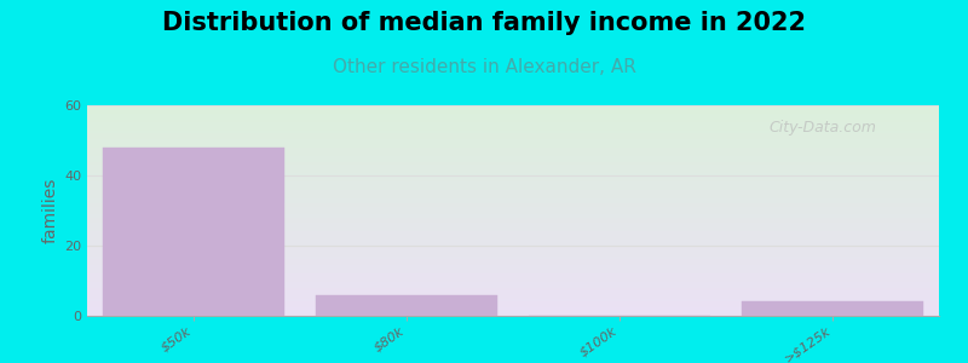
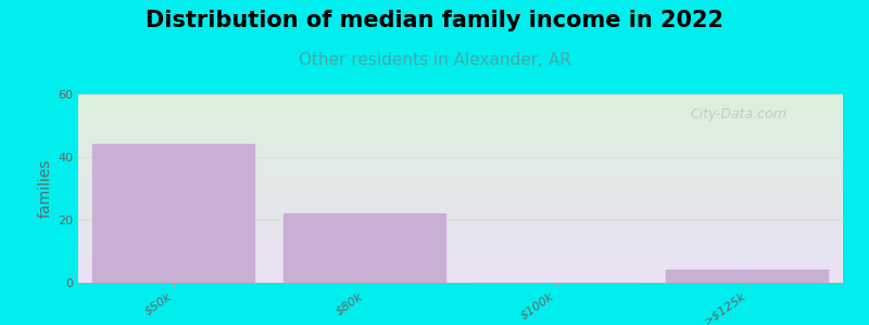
$50k: 48 -> 44
$80k: 6 -> 22
